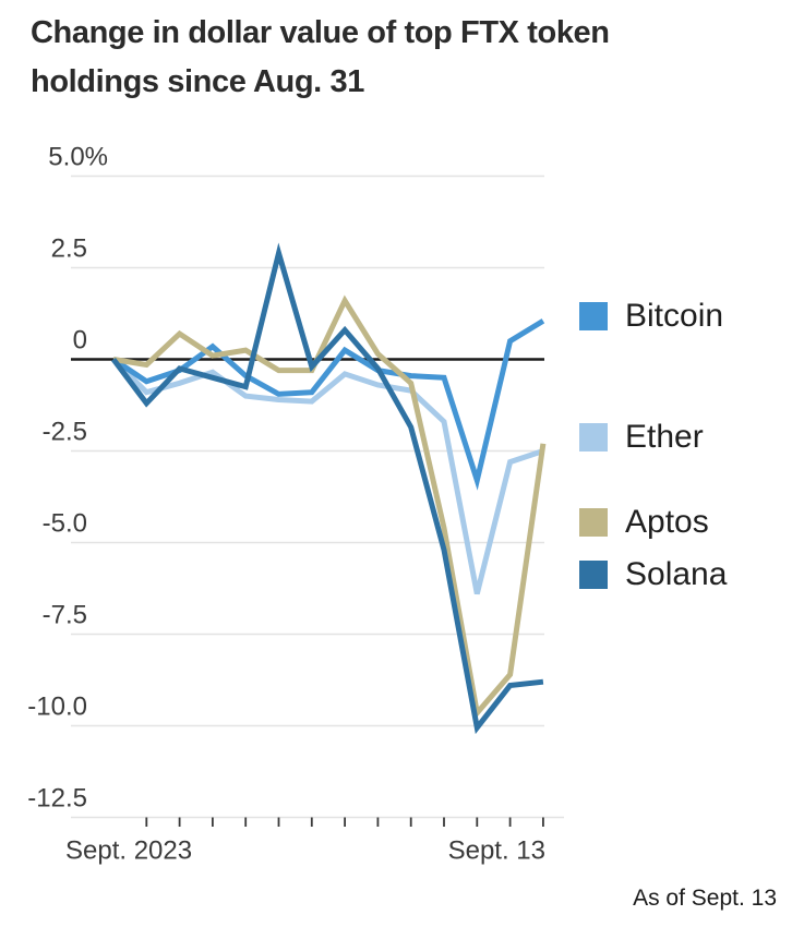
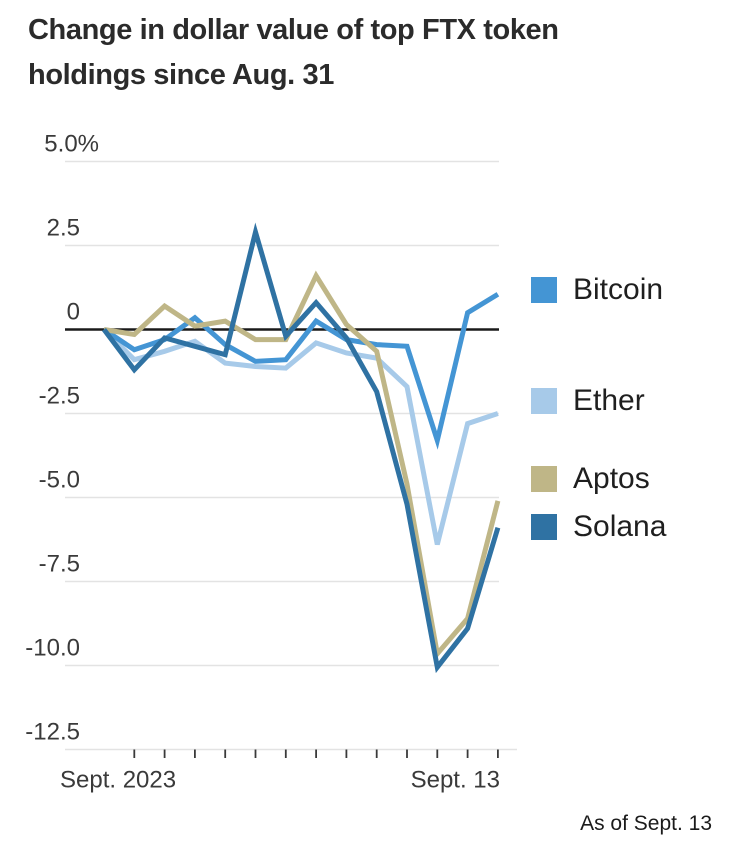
Aptos/Sept. 13: -2.3 -> -5.1
Solana/Sept. 13: -8.8 -> -5.9
